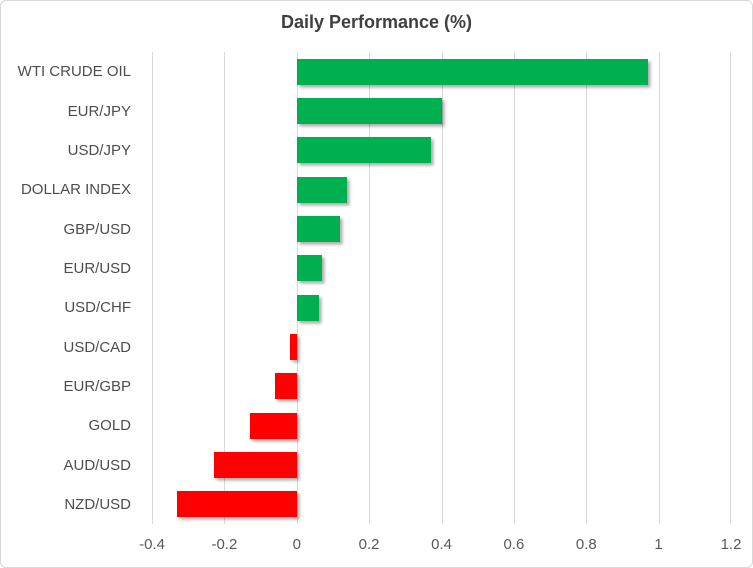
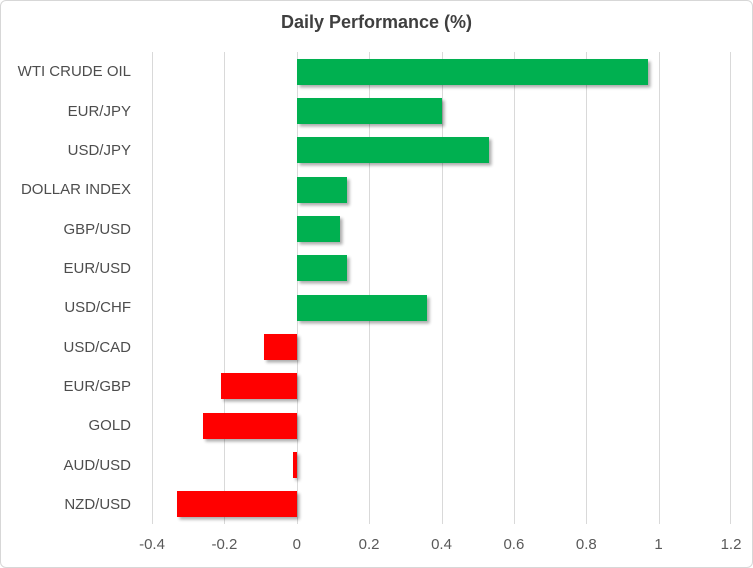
USD/JPY: 0.37 -> 0.53
EUR/USD: 0.07 -> 0.14
USD/CHF: 0.06 -> 0.36
USD/CAD: -0.02 -> -0.09
EUR/GBP: -0.06 -> -0.21
GOLD: -0.13 -> -0.26
AUD/USD: -0.23 -> -0.01
